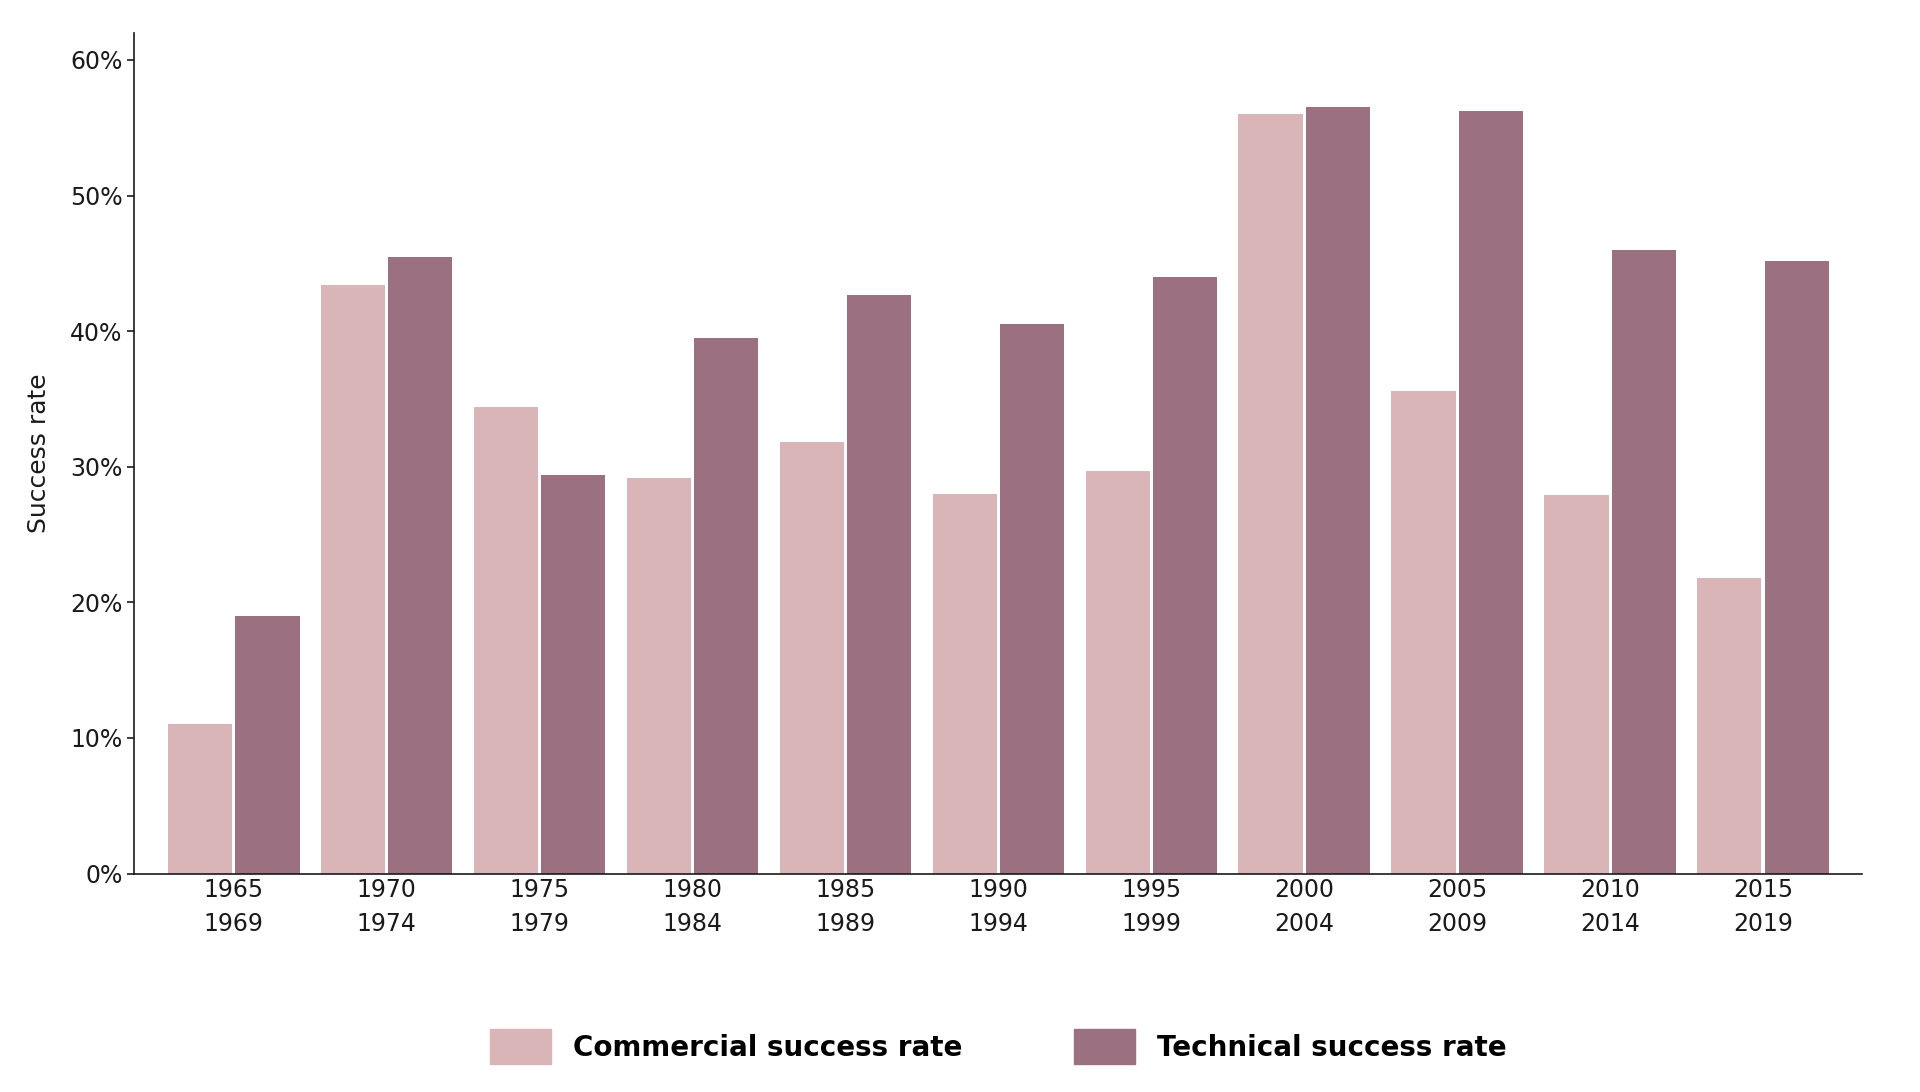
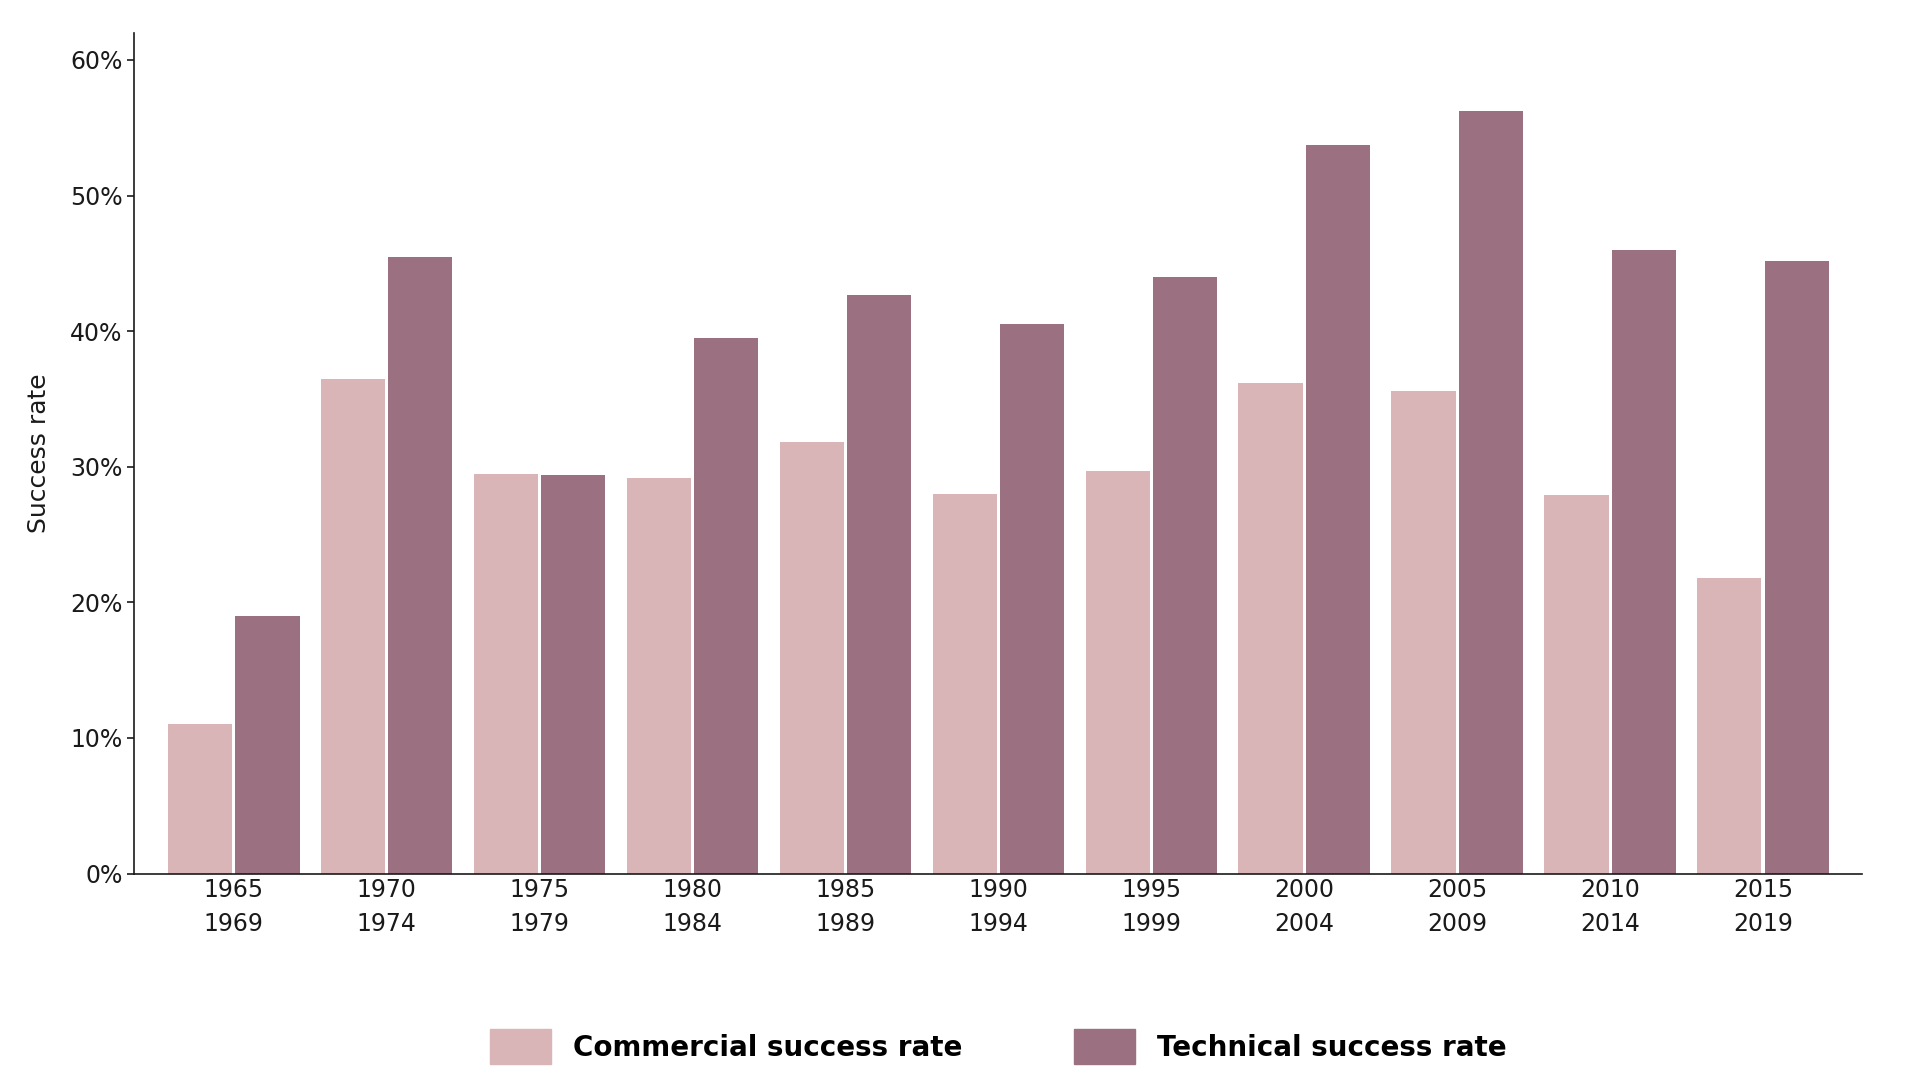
Commercial success rate/1970 1974: 43.4% -> 36.5%
Commercial success rate/1975 1979: 34.4% -> 29.5%
Commercial success rate/2000 2004: 56.0% -> 36.2%
Technical success rate/2000 2004: 56.5% -> 53.7%
